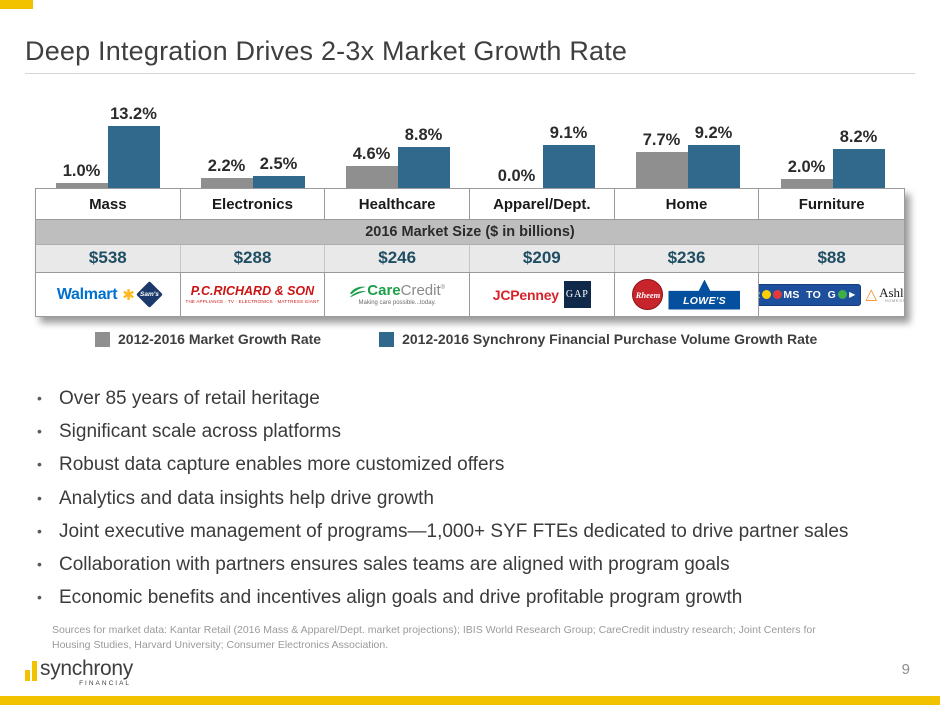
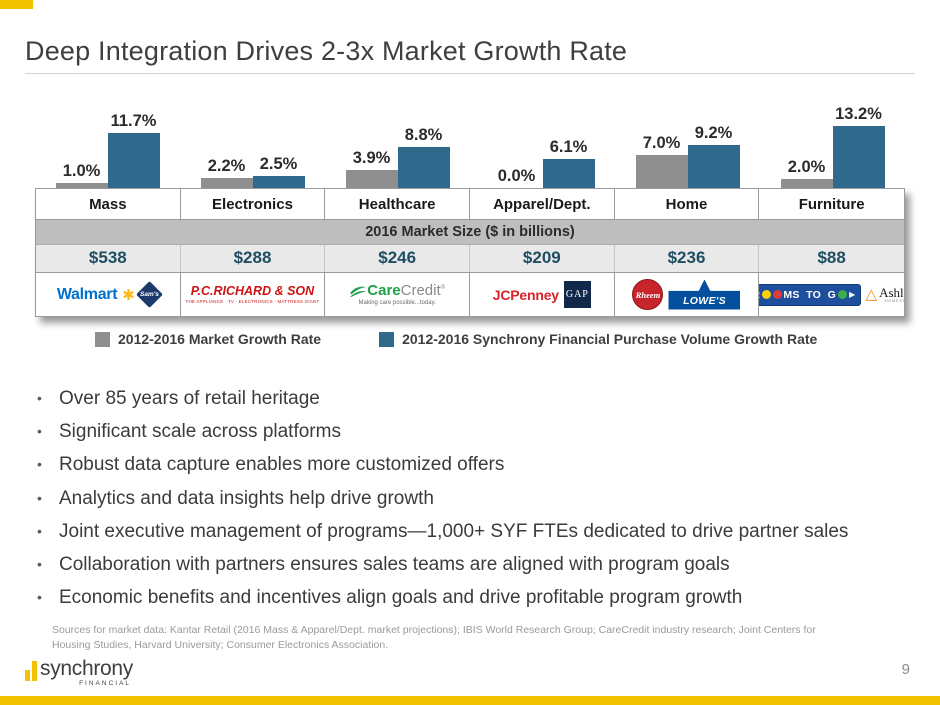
2012-2016 Synchrony Financial Purchase Volume Growth Rate/Mass: 13.2% -> 11.7%
2012-2016 Market Growth Rate/Healthcare: 4.6% -> 3.9%
2012-2016 Synchrony Financial Purchase Volume Growth Rate/Apparel/Dept.: 9.1% -> 6.1%
2012-2016 Market Growth Rate/Home: 7.7% -> 7.0%
2012-2016 Synchrony Financial Purchase Volume Growth Rate/Furniture: 8.2% -> 13.2%
